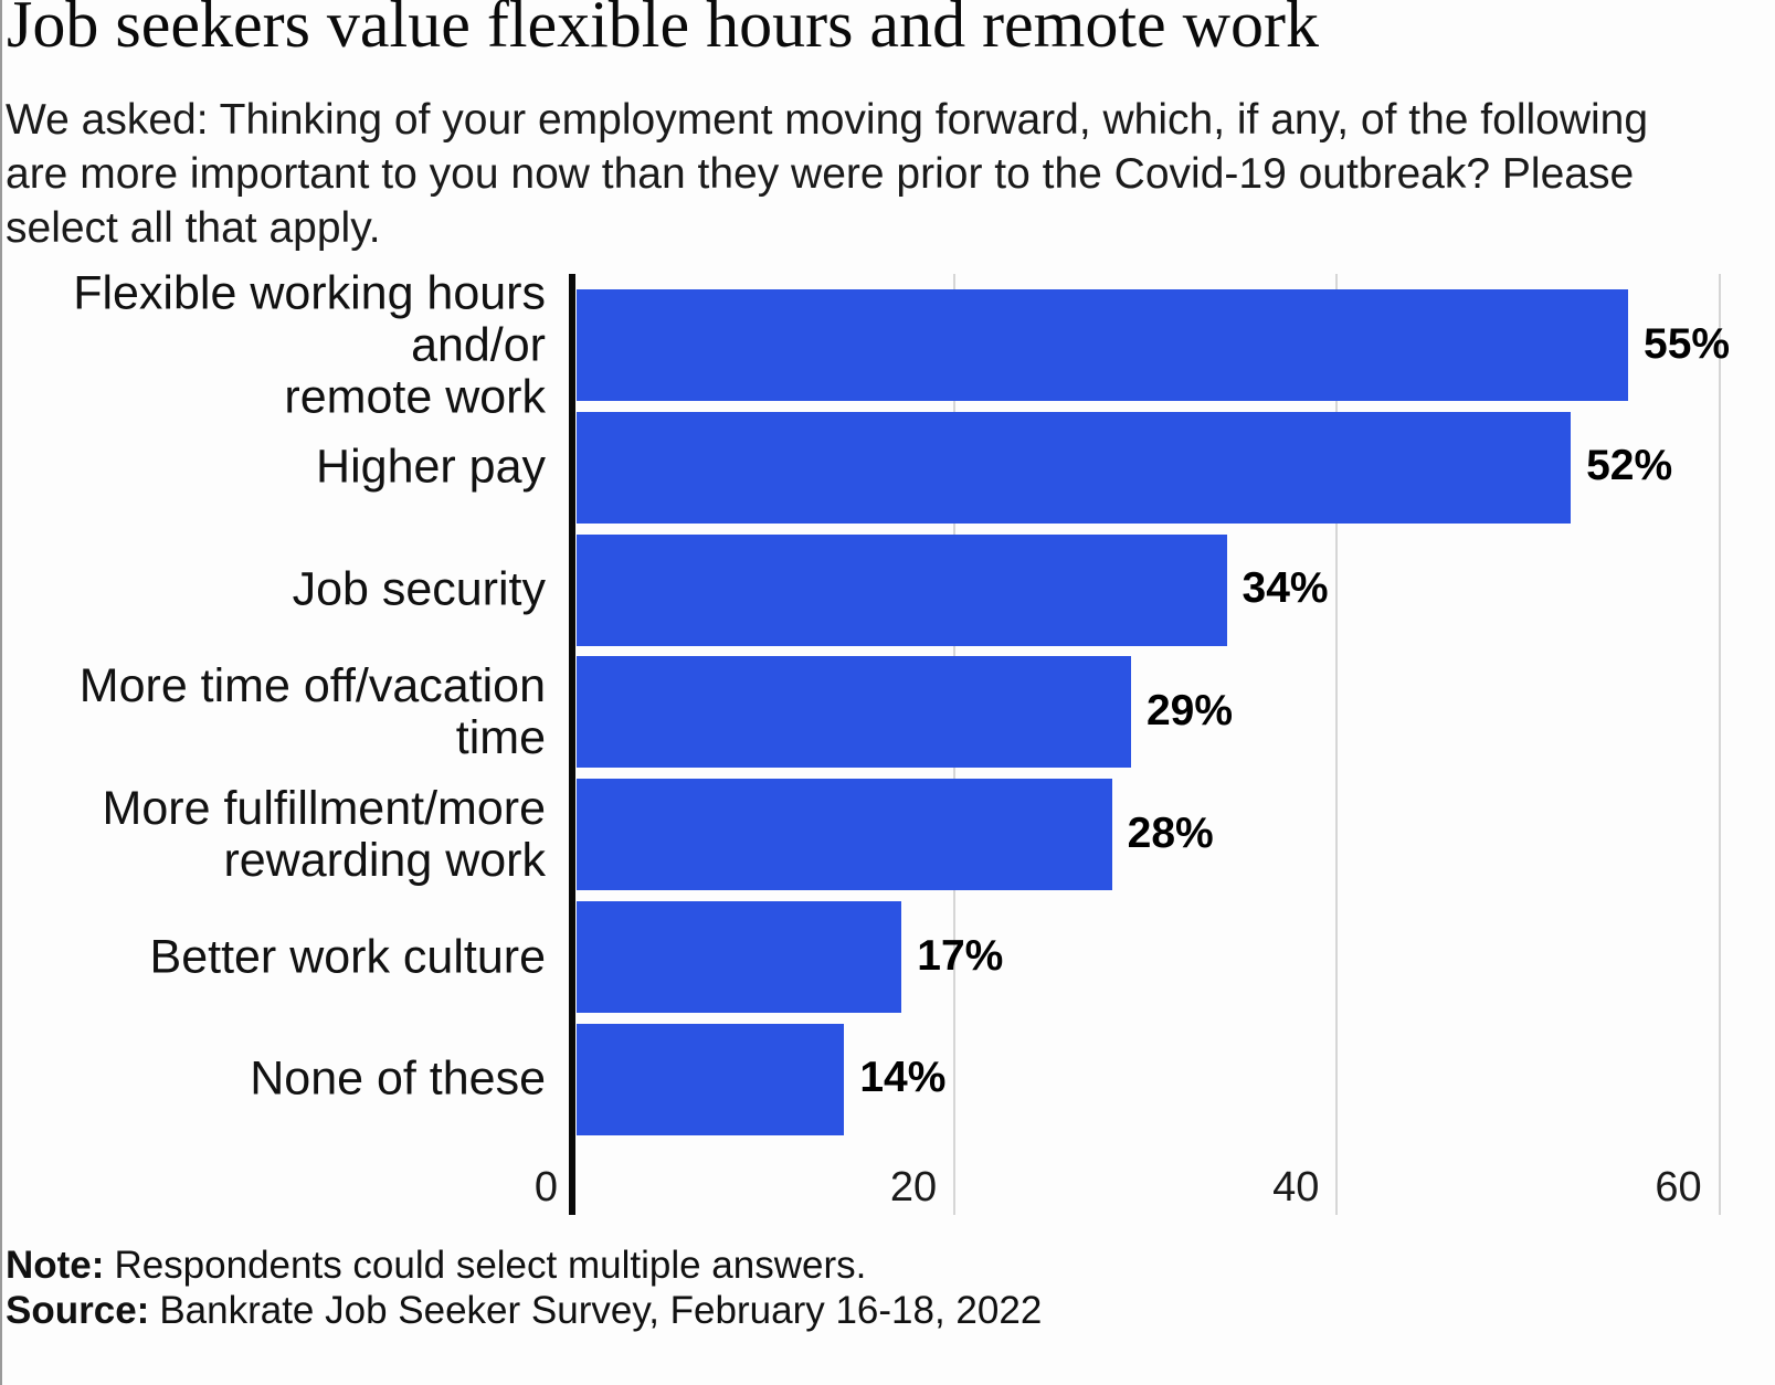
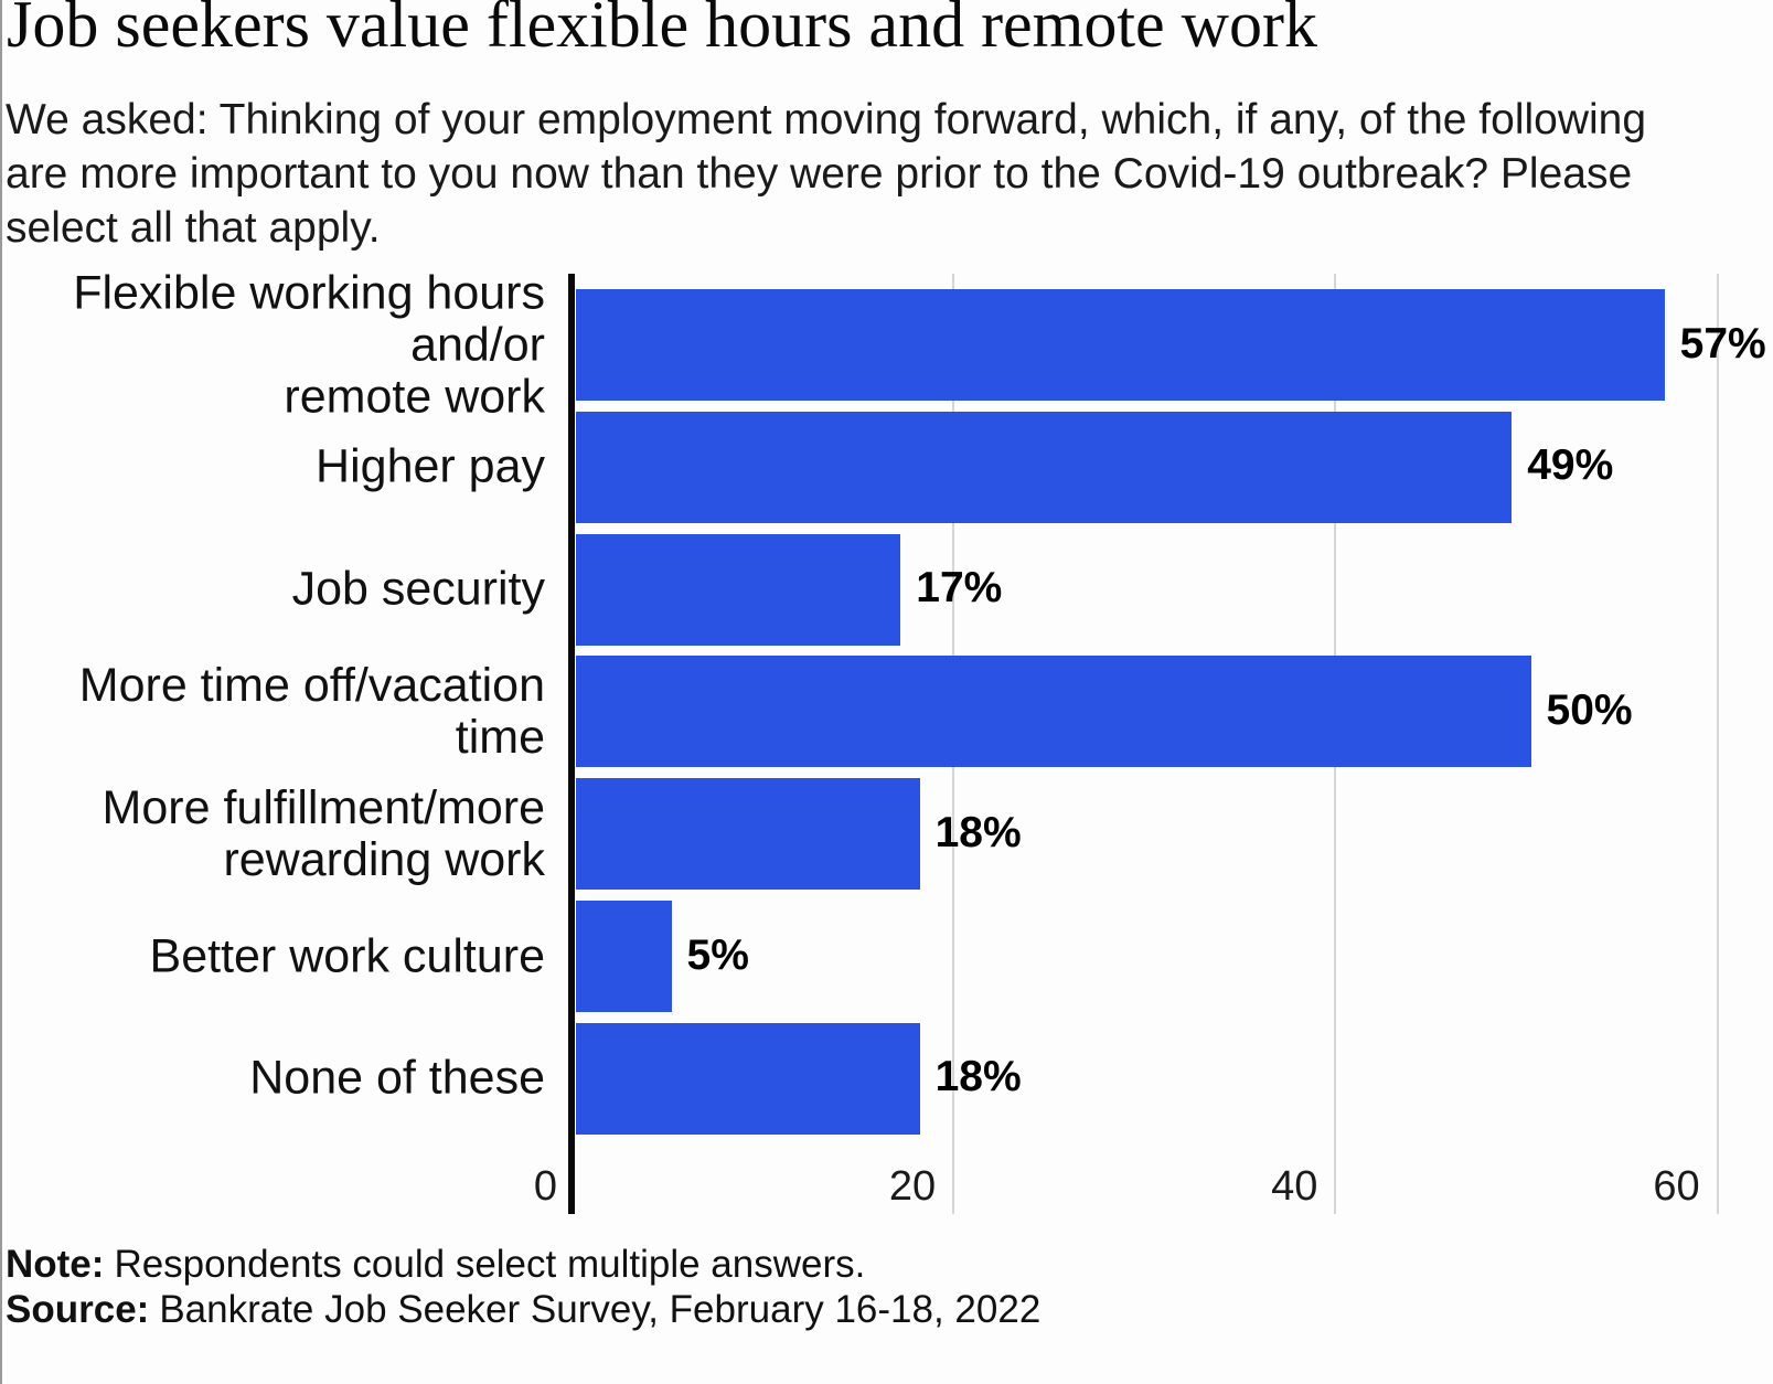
Flexible working hours and/or remote work: 55% -> 57%
Higher pay: 52% -> 49%
Job security: 34% -> 17%
More time off/vacation time: 29% -> 50%
More fulfillment/more rewarding work: 28% -> 18%
Better work culture: 17% -> 5%
None of these: 14% -> 18%
